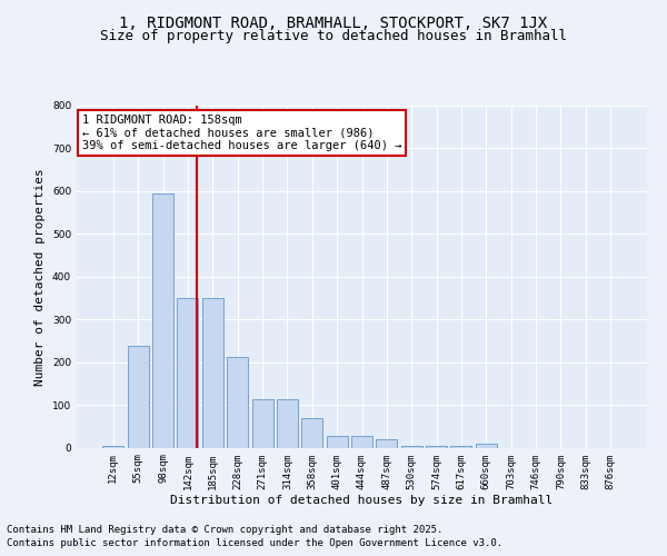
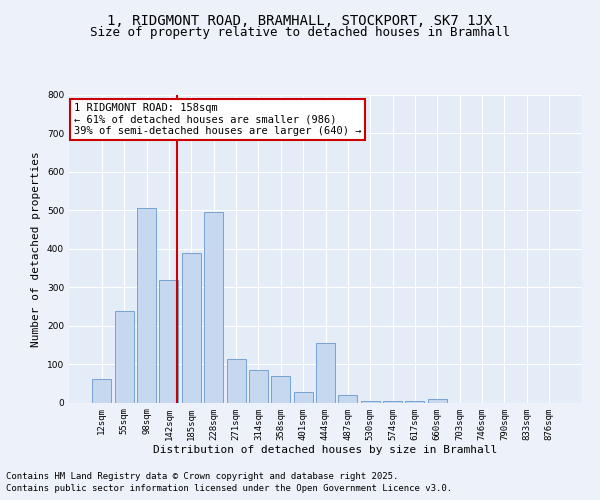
12sqm: 5 -> 60
98sqm: 595 -> 505
142sqm: 350 -> 320
185sqm: 350 -> 390
228sqm: 212 -> 495
314sqm: 112 -> 85
444sqm: 28 -> 155
